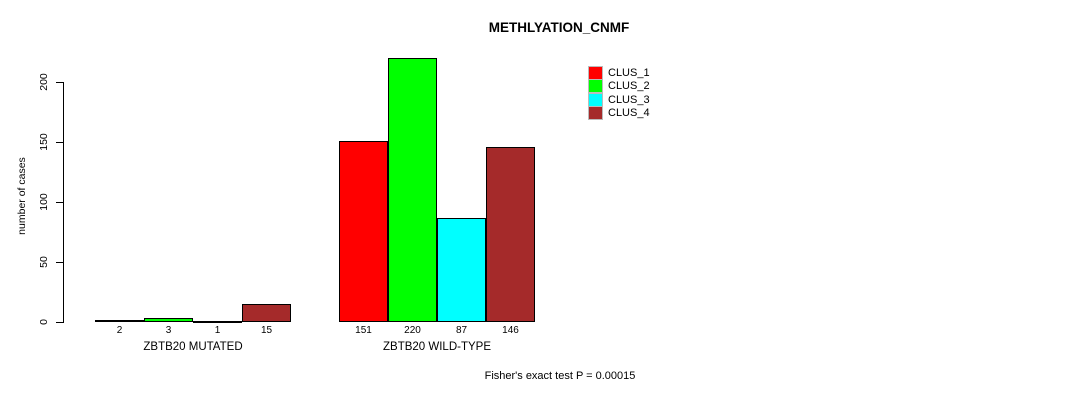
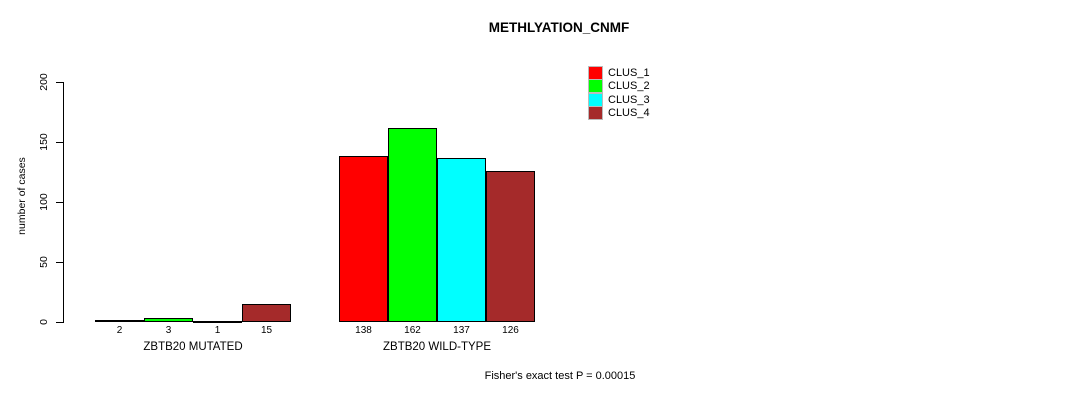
CLUS_1/ZBTB20 WILD-TYPE: 151 -> 138
CLUS_2/ZBTB20 WILD-TYPE: 220 -> 162
CLUS_3/ZBTB20 WILD-TYPE: 87 -> 137
CLUS_4/ZBTB20 WILD-TYPE: 146 -> 126
